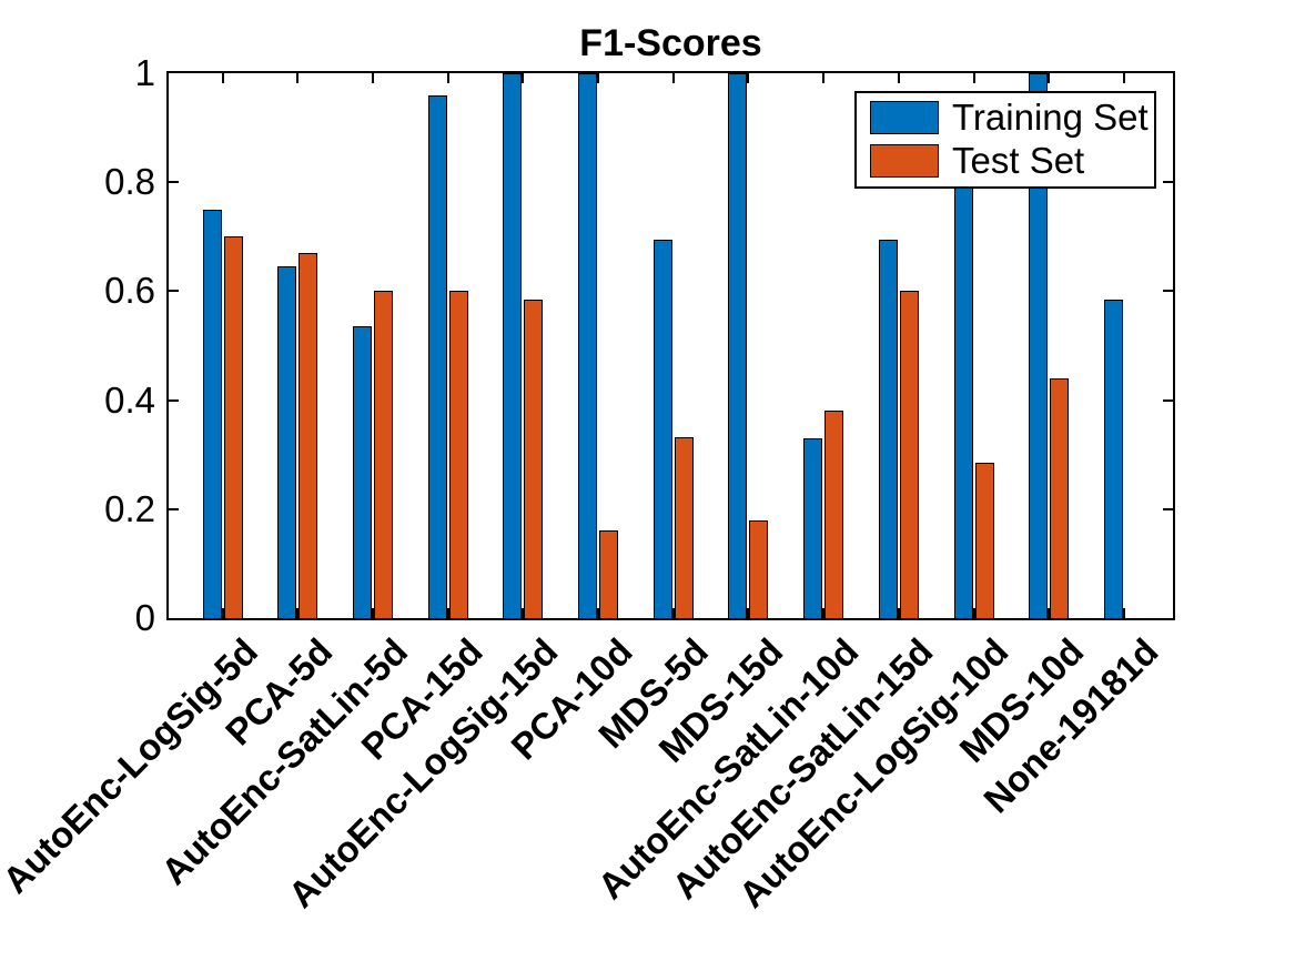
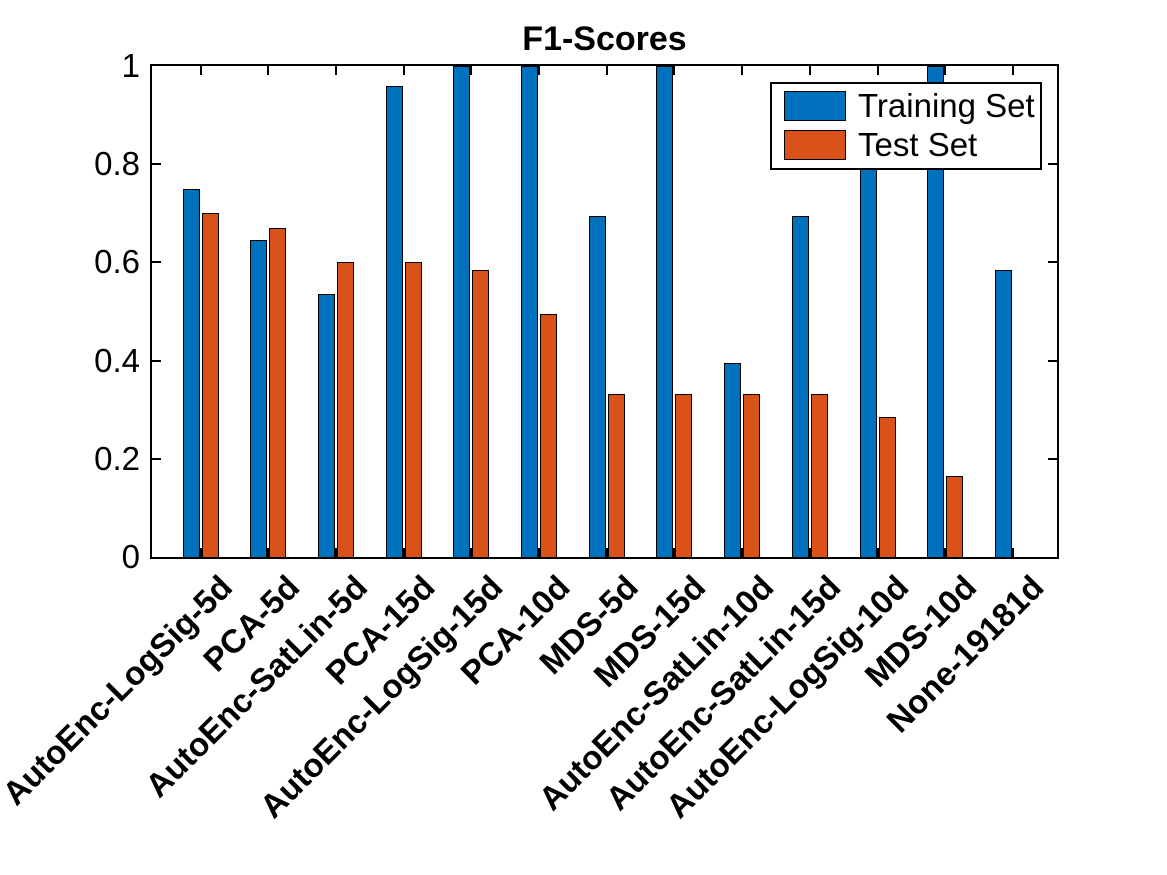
Test Set/PCA-10d: 0.16 -> 0.49
Test Set/MDS-15d: 0.18 -> 0.33
Training Set/AutoEnc-SatLin-10d: 0.33 -> 0.40
Test Set/AutoEnc-SatLin-10d: 0.38 -> 0.33
Test Set/AutoEnc-SatLin-15d: 0.60 -> 0.33
Test Set/MDS-10d: 0.44 -> 0.17
